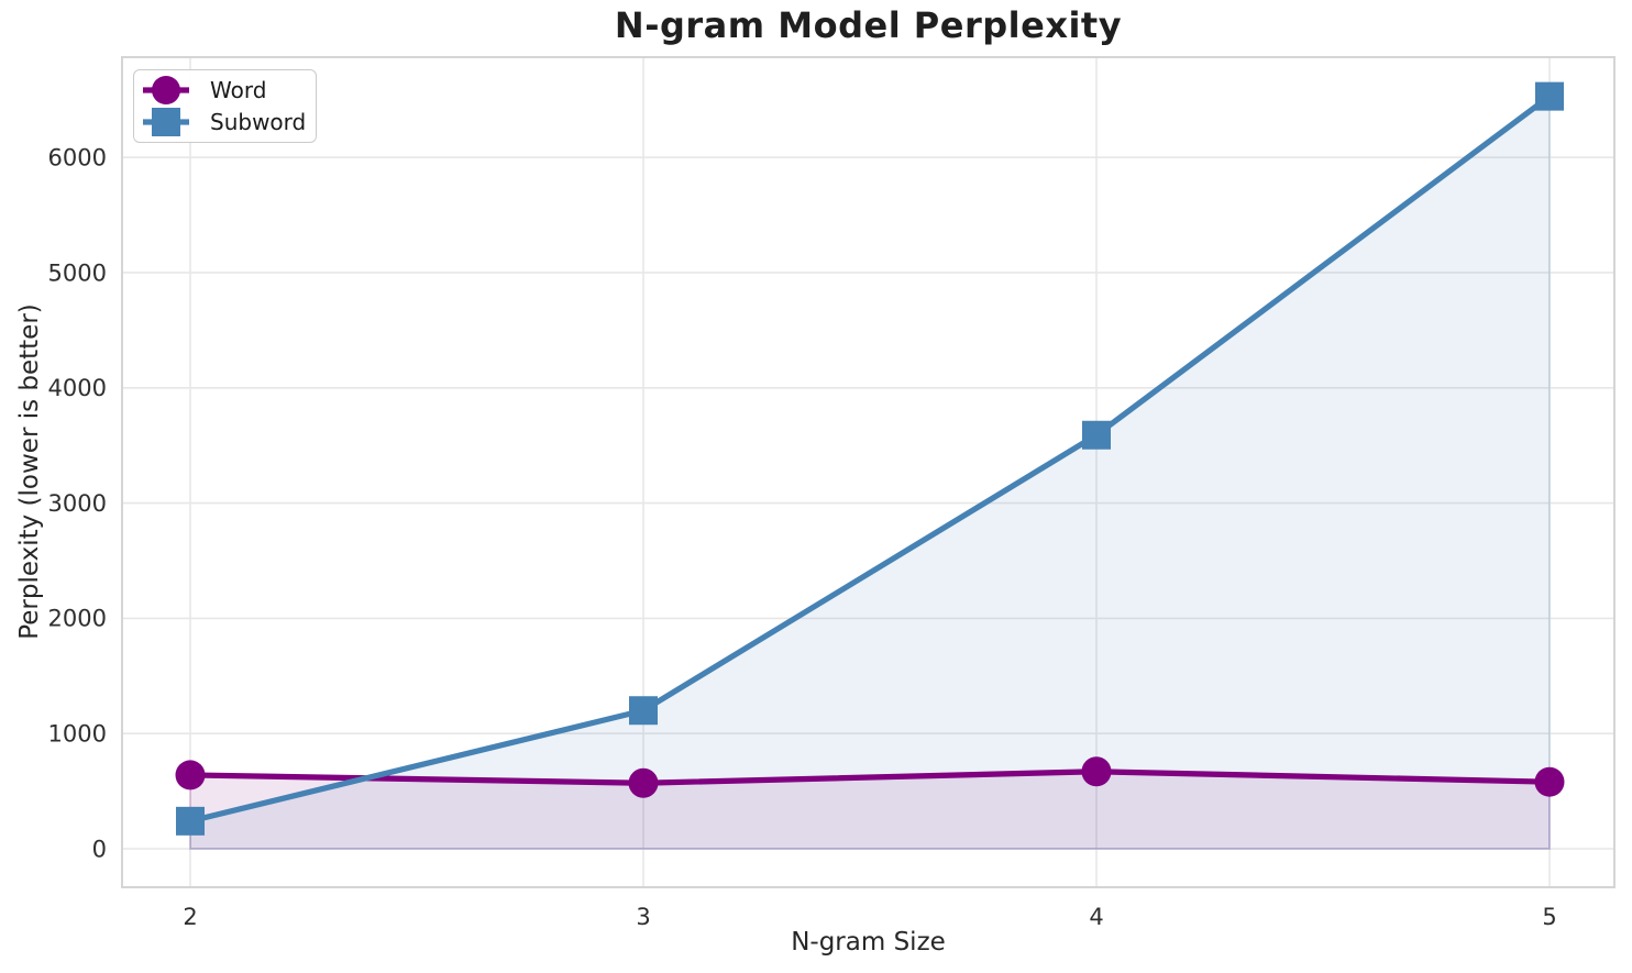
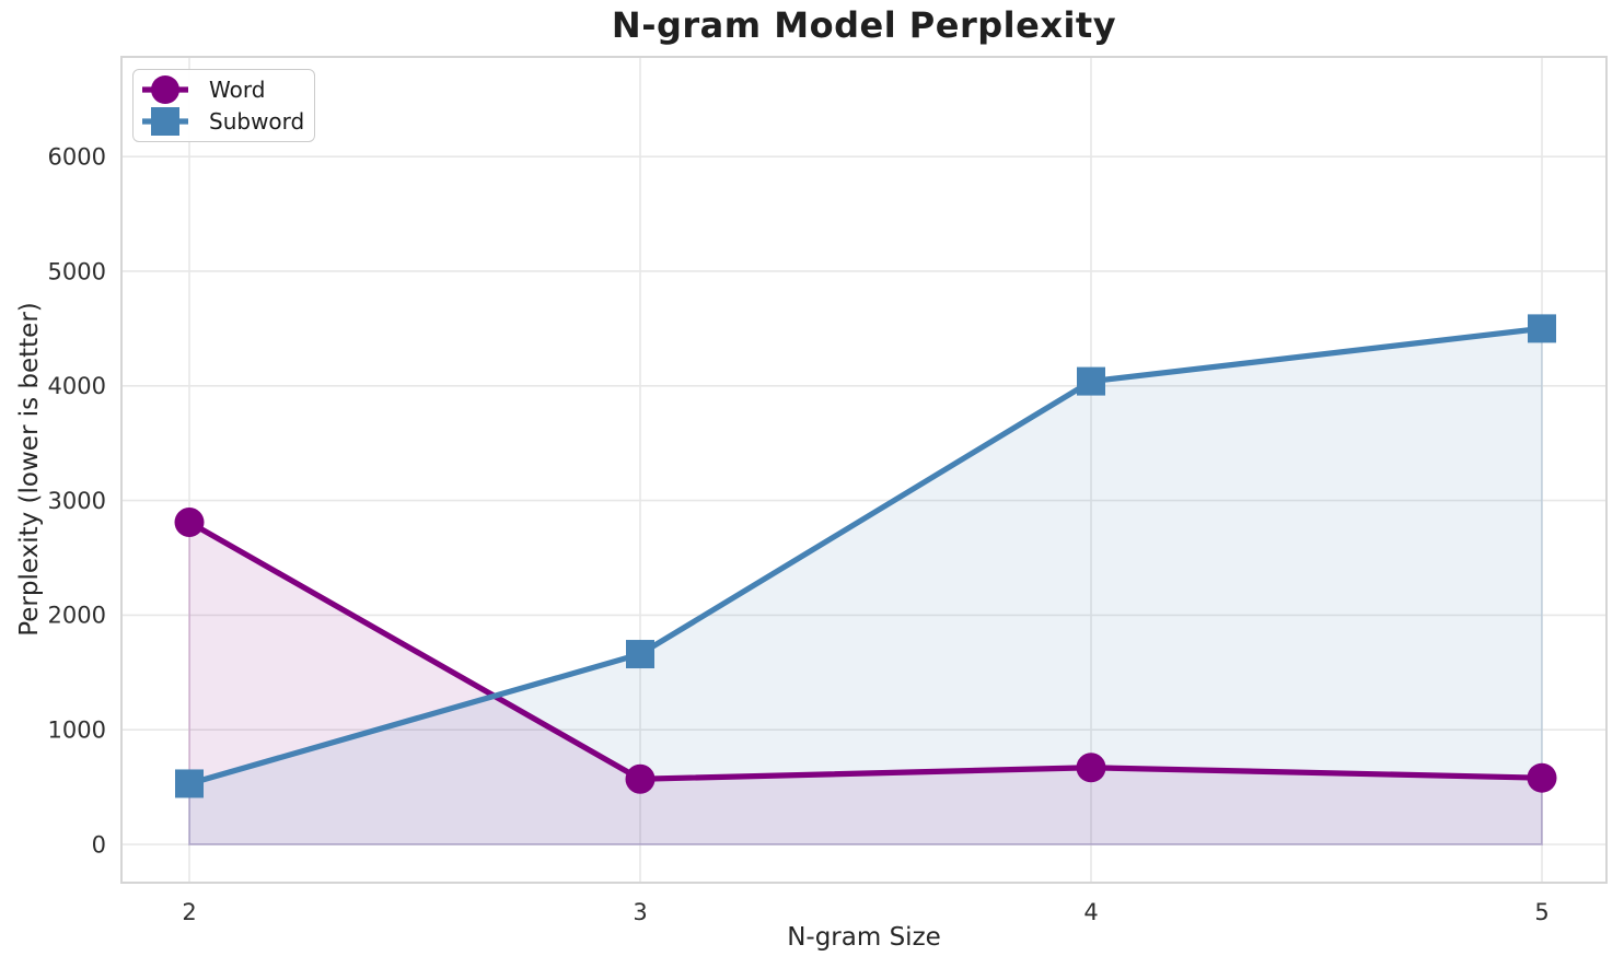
Word/2: 640 -> 2810
Subword/2: 240 -> 530
Subword/3: 1200 -> 1660
Subword/4: 3590 -> 4040
Subword/5: 6530 -> 4500
